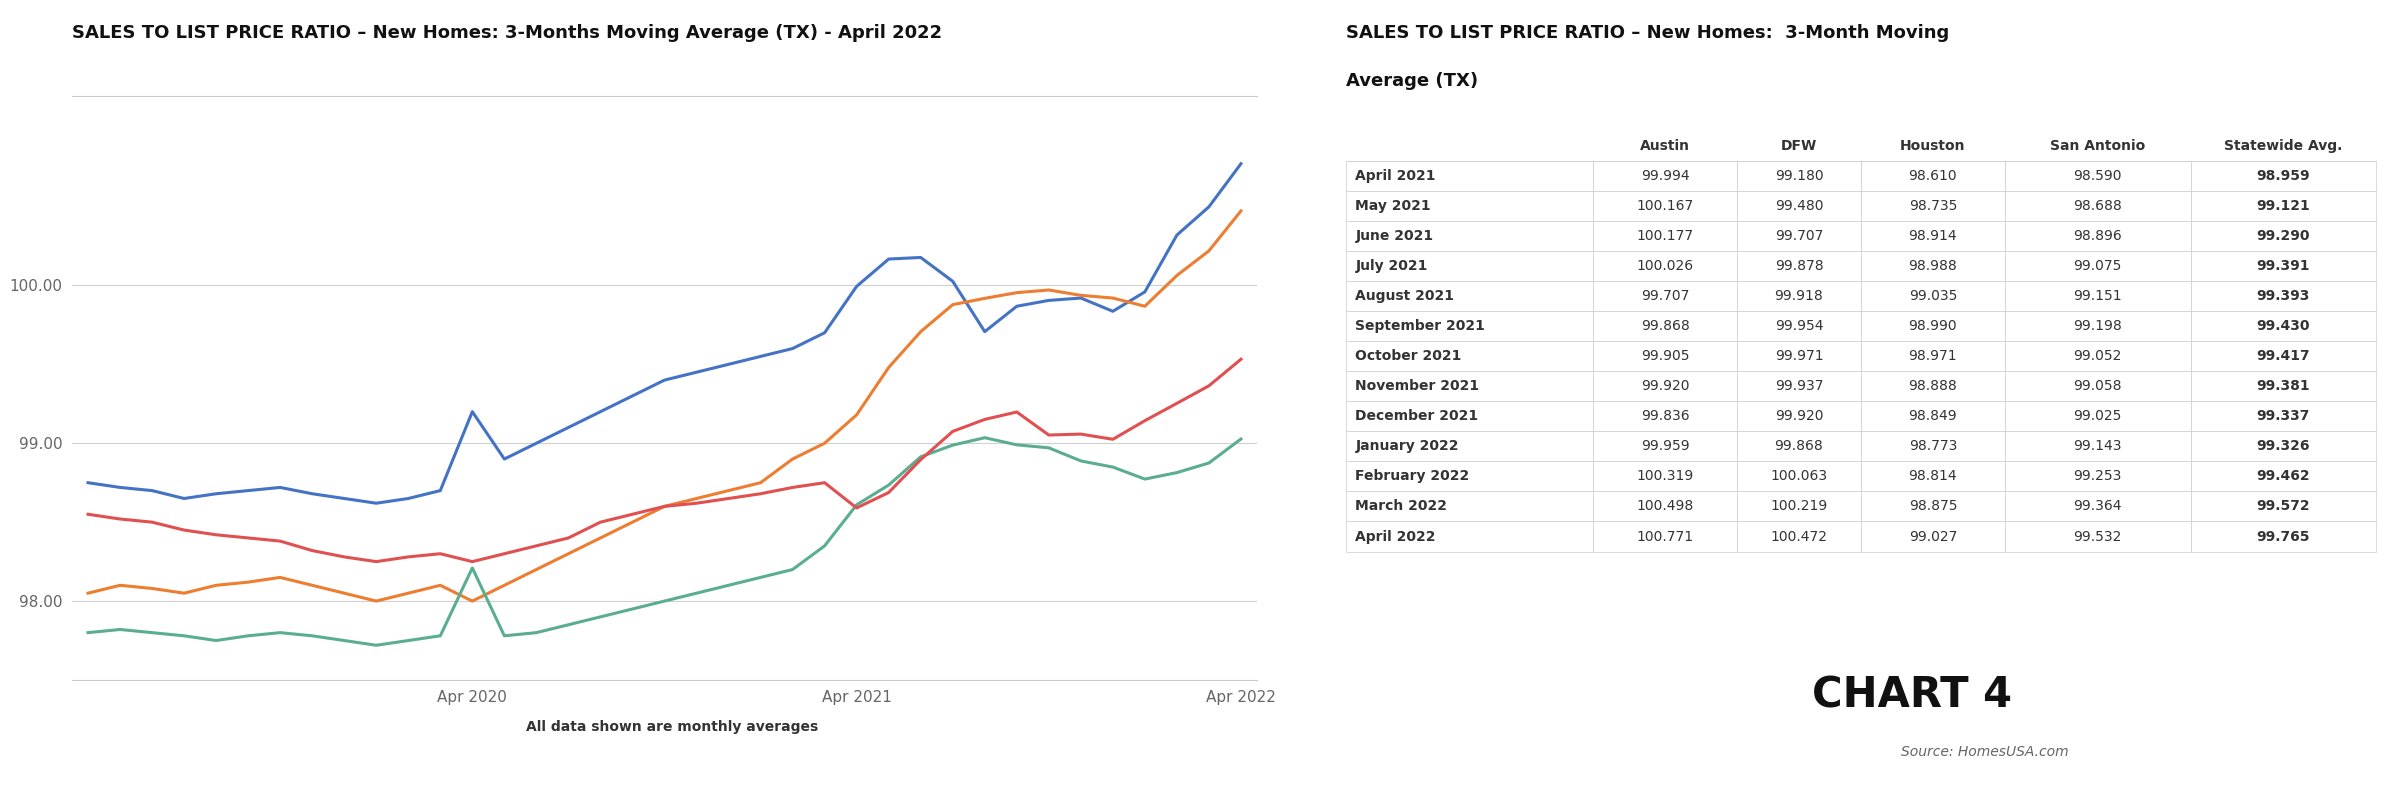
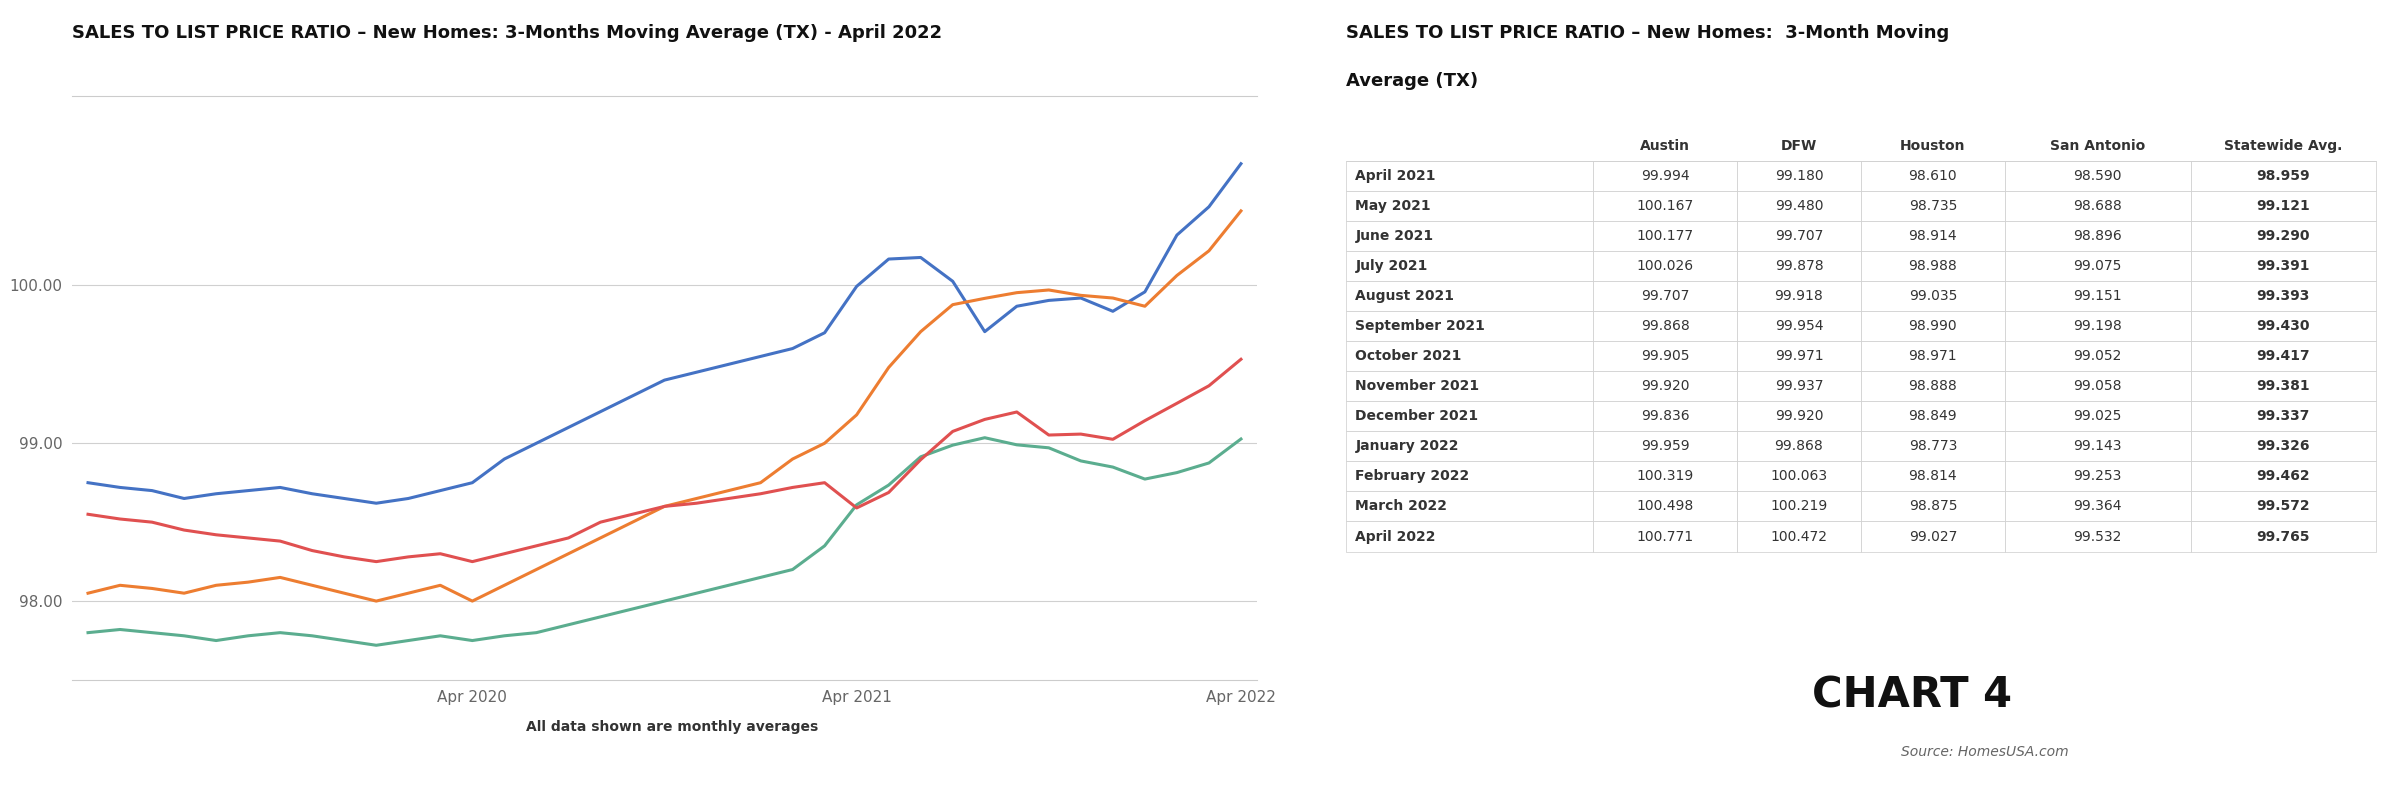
Austin/Apr 2020: 99.20 -> 98.75
Houston/Apr 2020: 98.21 -> 97.75
